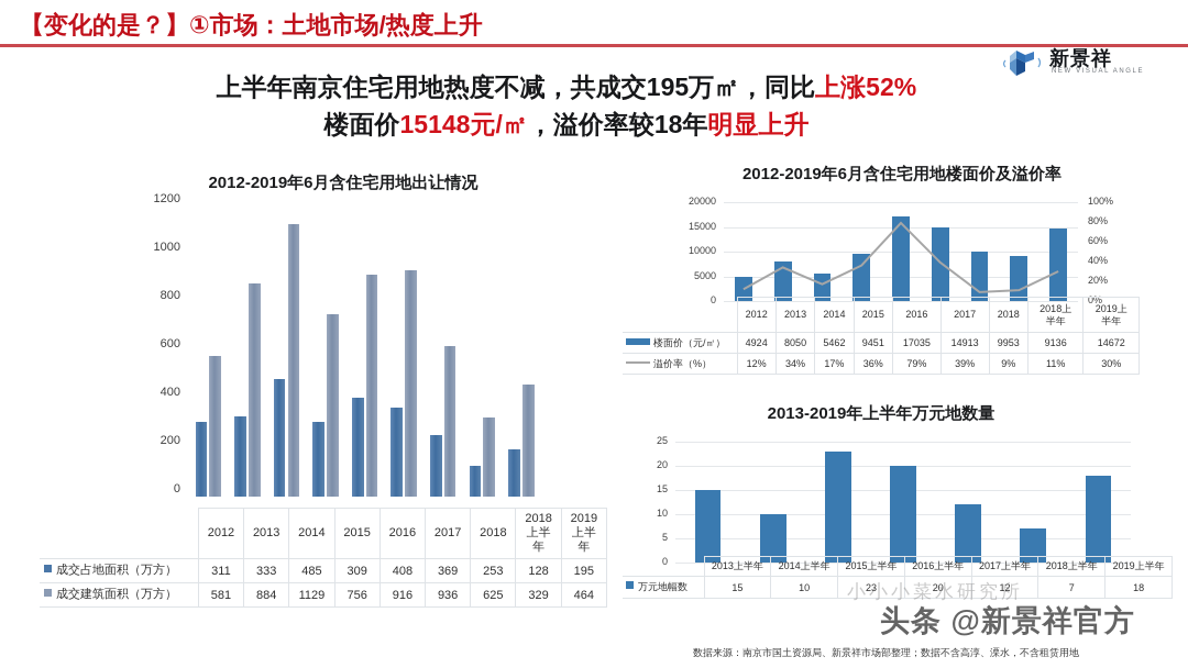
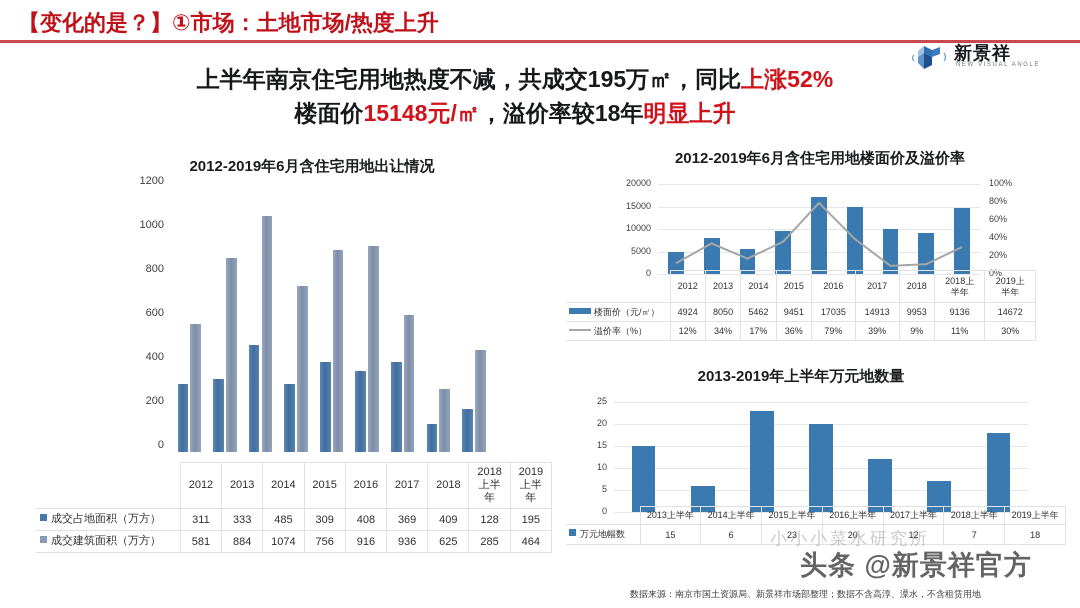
2012-2019年6月含住宅用地出让情况/成交建筑面积（万方）/2014: 1129 -> 1074
2012-2019年6月含住宅用地出让情况/成交占地面积（万方）/2018: 253 -> 409
2012-2019年6月含住宅用地出让情况/成交建筑面积（万方）/2018 上半 年: 329 -> 285
2013-2019年上半年万元地数量/2014上半年: 10 -> 6
